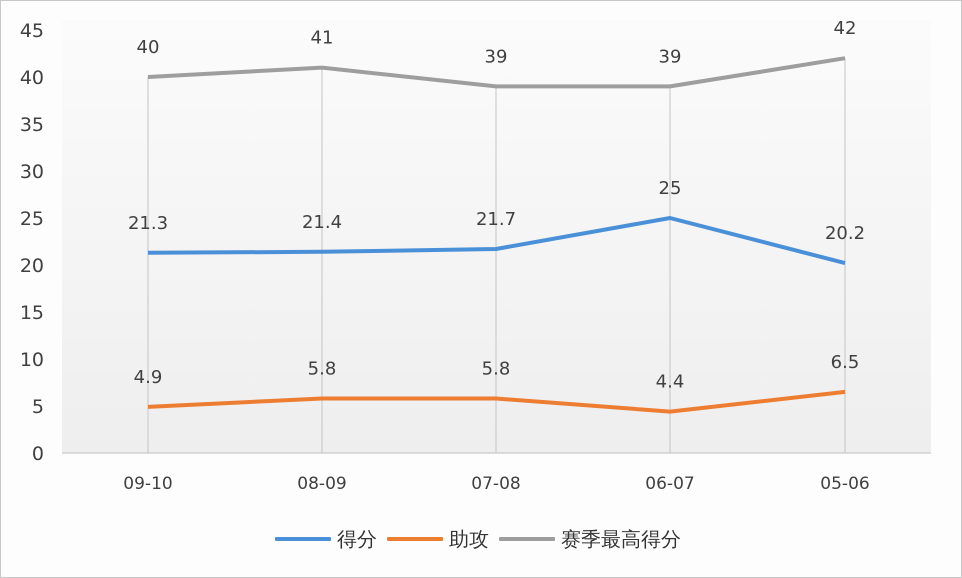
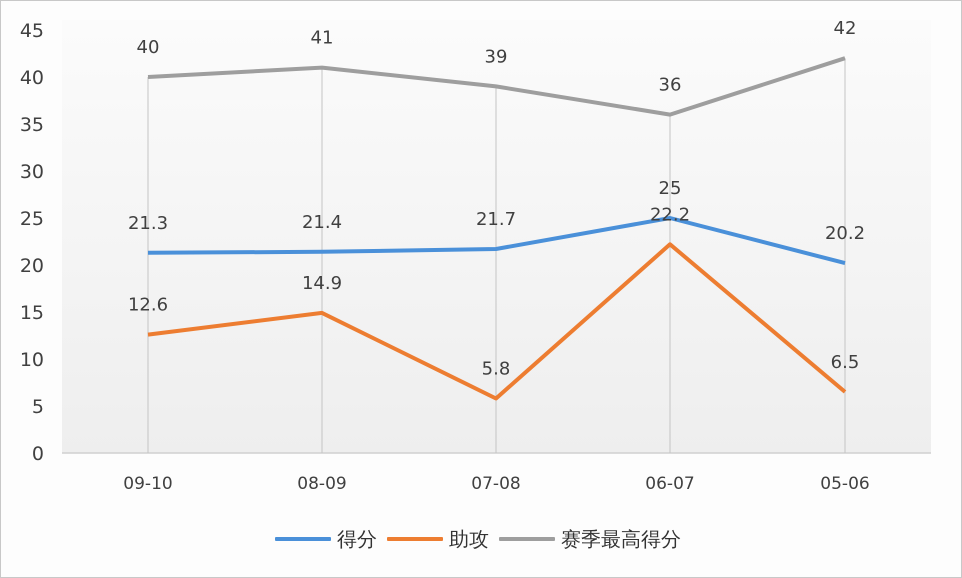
助攻/09-10: 4.9 -> 12.6
助攻/08-09: 5.8 -> 14.9
助攻/06-07: 4.4 -> 22.2
赛季最高得分/06-07: 39 -> 36
